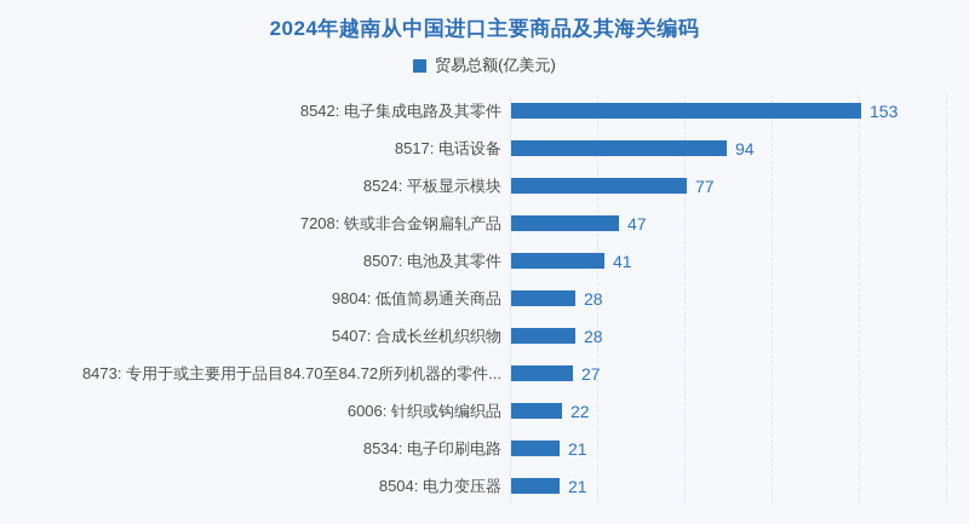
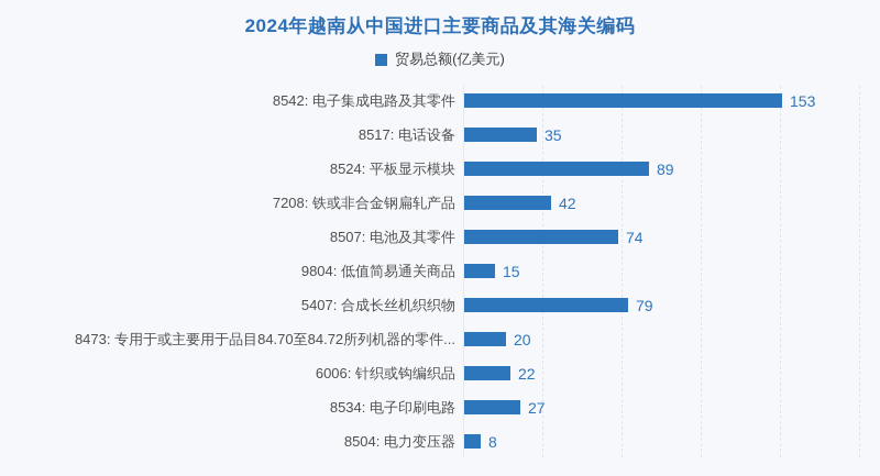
8517: 电话设备: 94 -> 35
8524: 平板显示模块: 77 -> 89
7208: 铁或非合金钢扁轧产品: 47 -> 42
8507: 电池及其零件: 41 -> 74
9804: 低值简易通关商品: 28 -> 15
5407: 合成长丝机织织物: 28 -> 79
8473: 专用于或主要用于品目84.70至84.72所列机器的零件...: 27 -> 20
8534: 电子印刷电路: 21 -> 27
8504: 电力变压器: 21 -> 8
